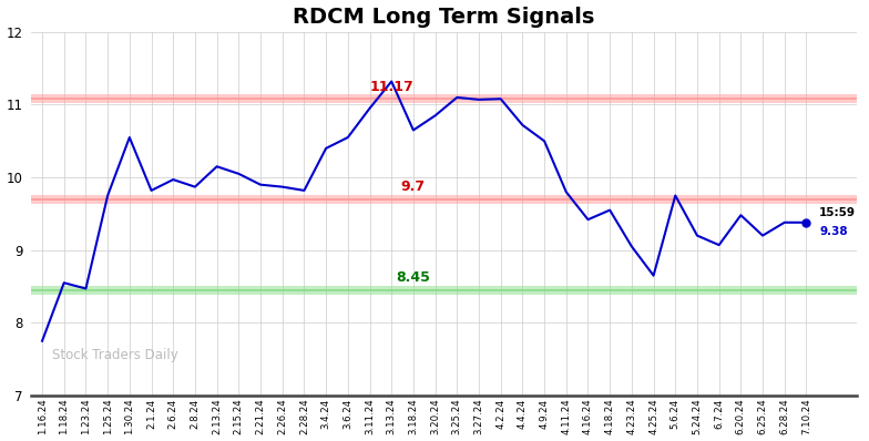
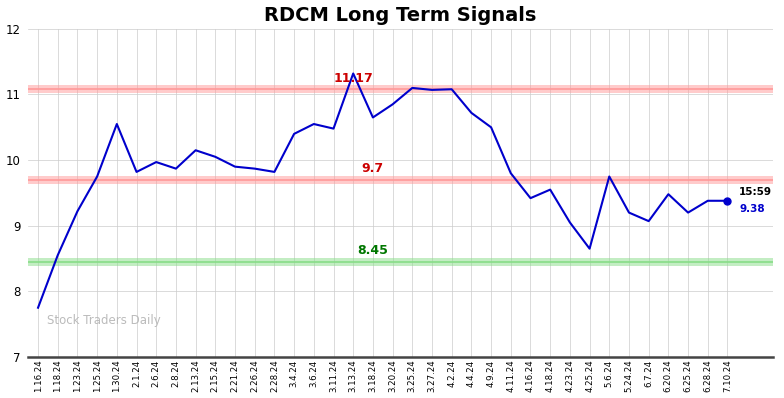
1.23.24: 8.47 -> 9.22
3.11.24: 10.95 -> 10.48
